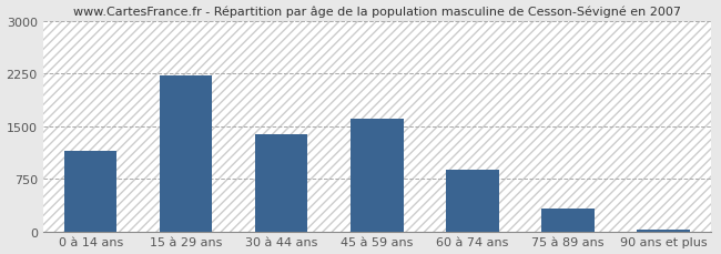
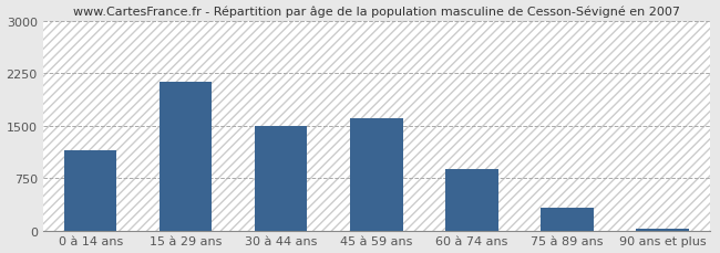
15 à 29 ans: 2220 -> 2120
30 à 44 ans: 1380 -> 1500
